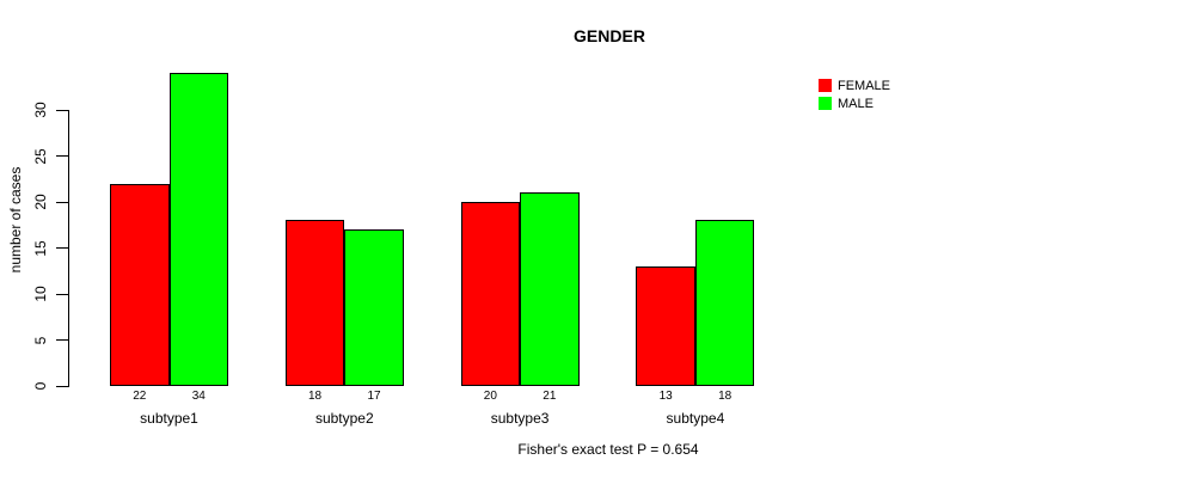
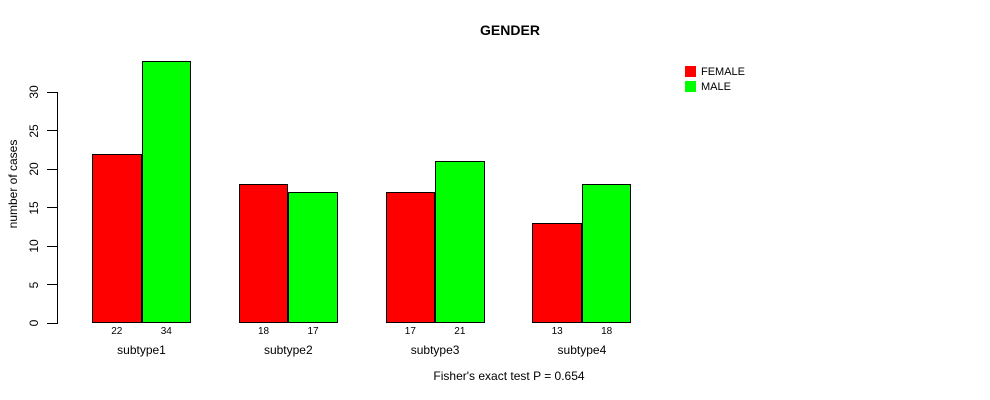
FEMALE/subtype3: 20 -> 17
